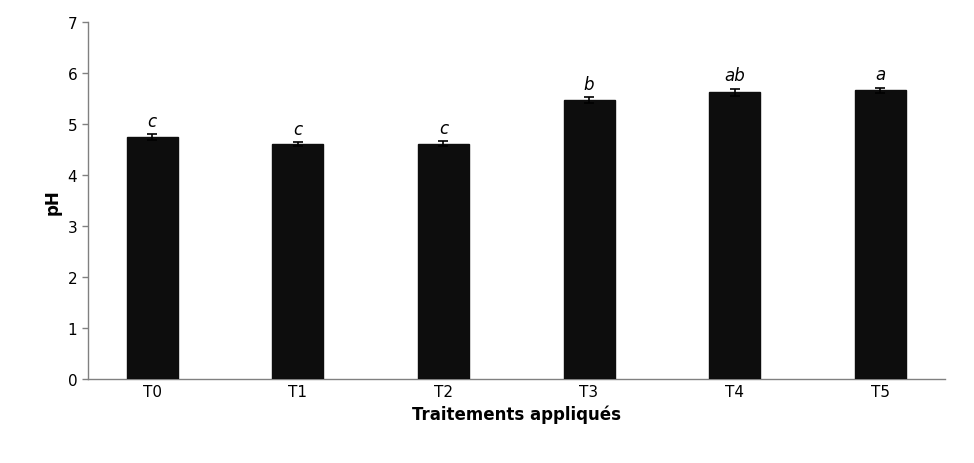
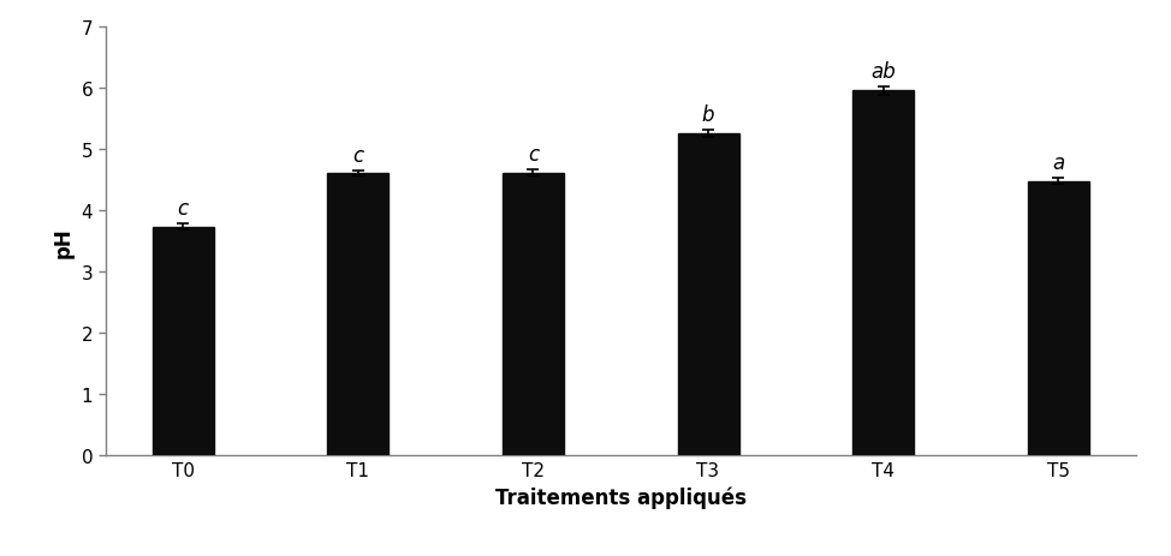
T0: 4.75 -> 3.74
T3: 5.47 -> 5.26
T4: 5.63 -> 5.96
T5: 5.67 -> 4.48
